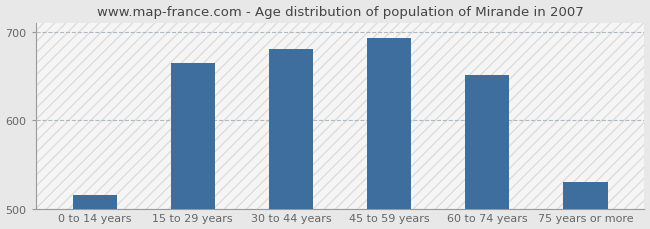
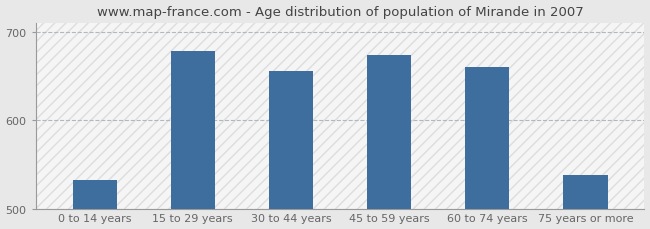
0 to 14 years: 515 -> 532
15 to 29 years: 665 -> 678
30 to 44 years: 681 -> 656
45 to 59 years: 693 -> 674
60 to 74 years: 651 -> 660
75 years or more: 530 -> 538
